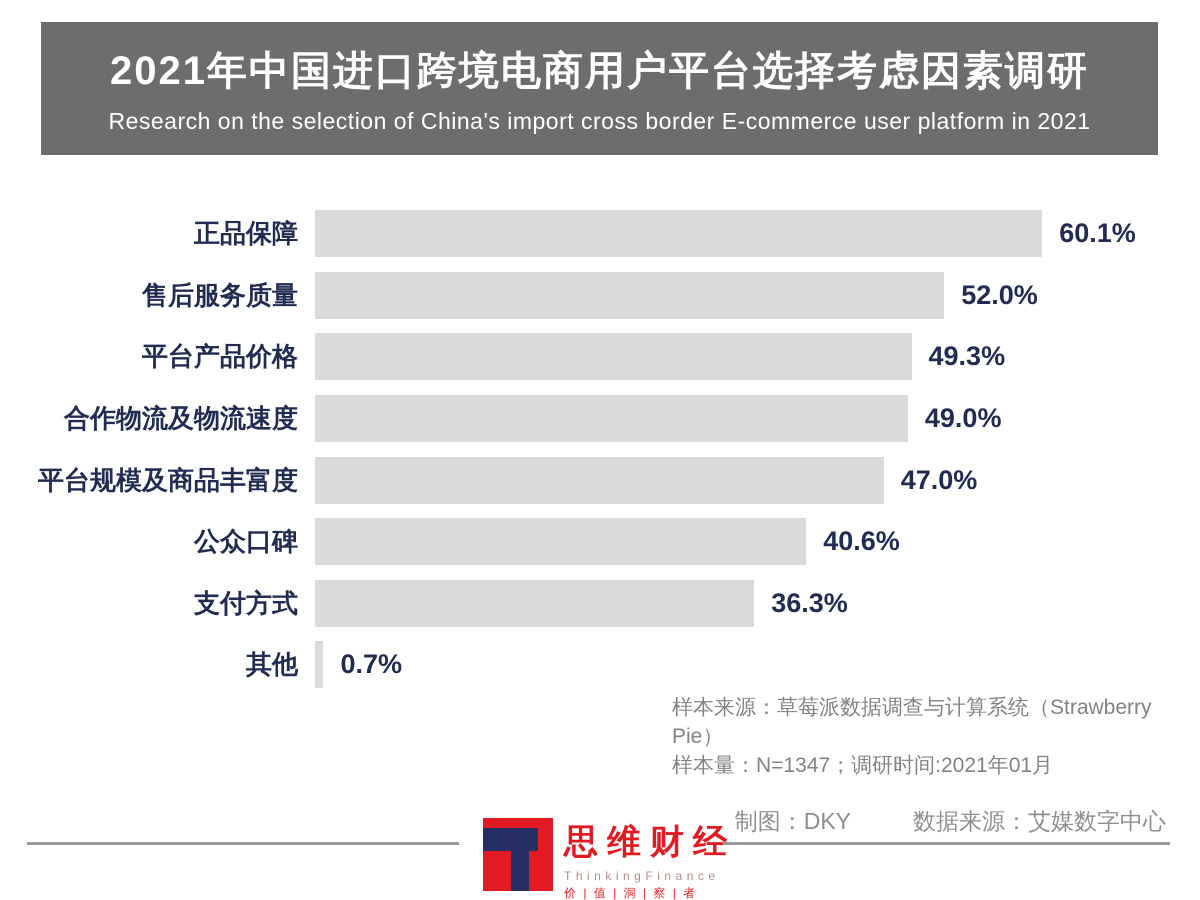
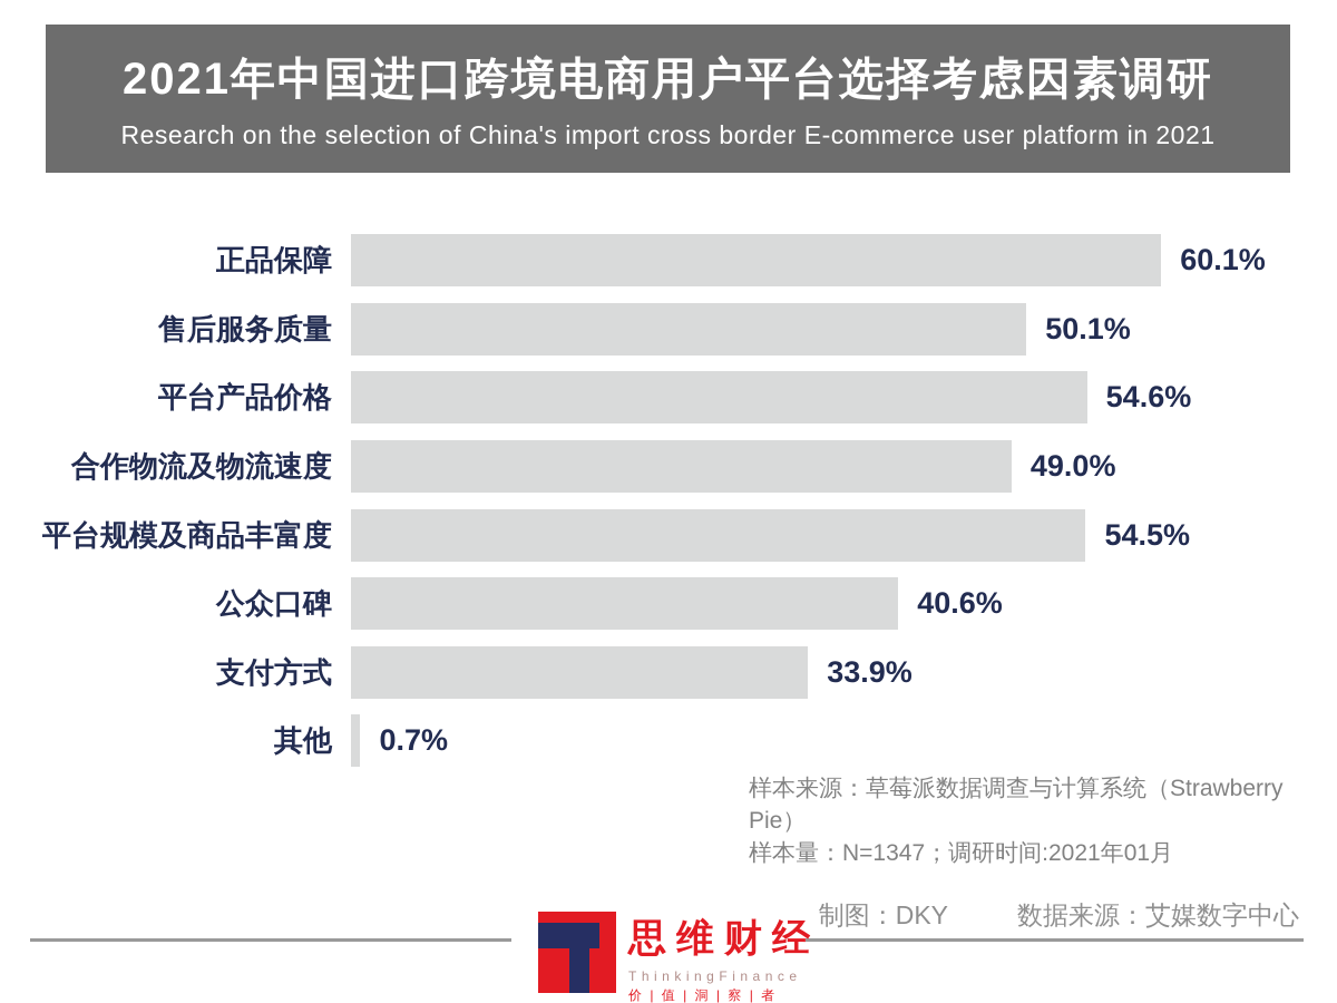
售后服务质量: 52.0% -> 50.1%
平台产品价格: 49.3% -> 54.6%
平台规模及商品丰富度: 47.0% -> 54.5%
支付方式: 36.3% -> 33.9%
